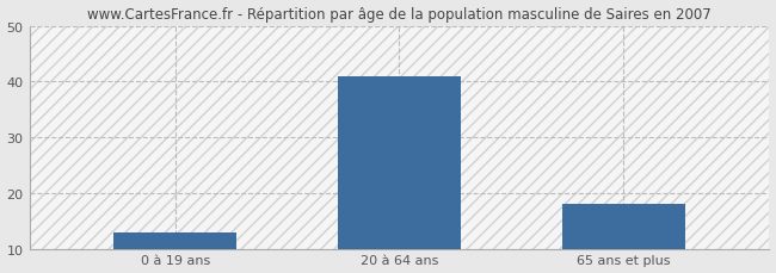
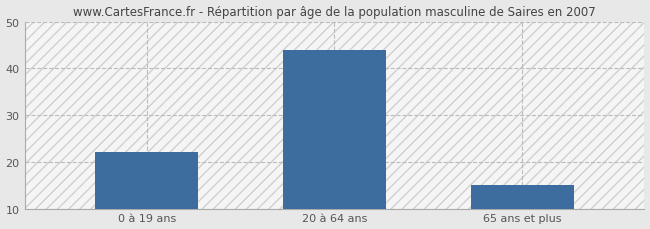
0 à 19 ans: 13 -> 22
20 à 64 ans: 41 -> 44
65 ans et plus: 18 -> 15
